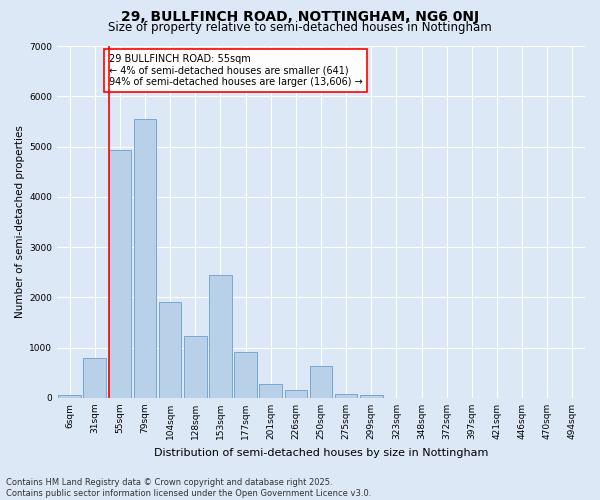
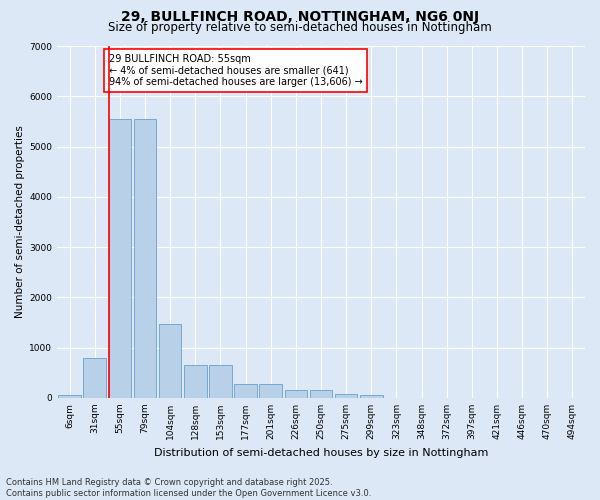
55sqm: 4940 -> 5550
104sqm: 1900 -> 1480
128sqm: 1240 -> 650
153sqm: 2440 -> 650
177sqm: 920 -> 280
250sqm: 640 -> 150
